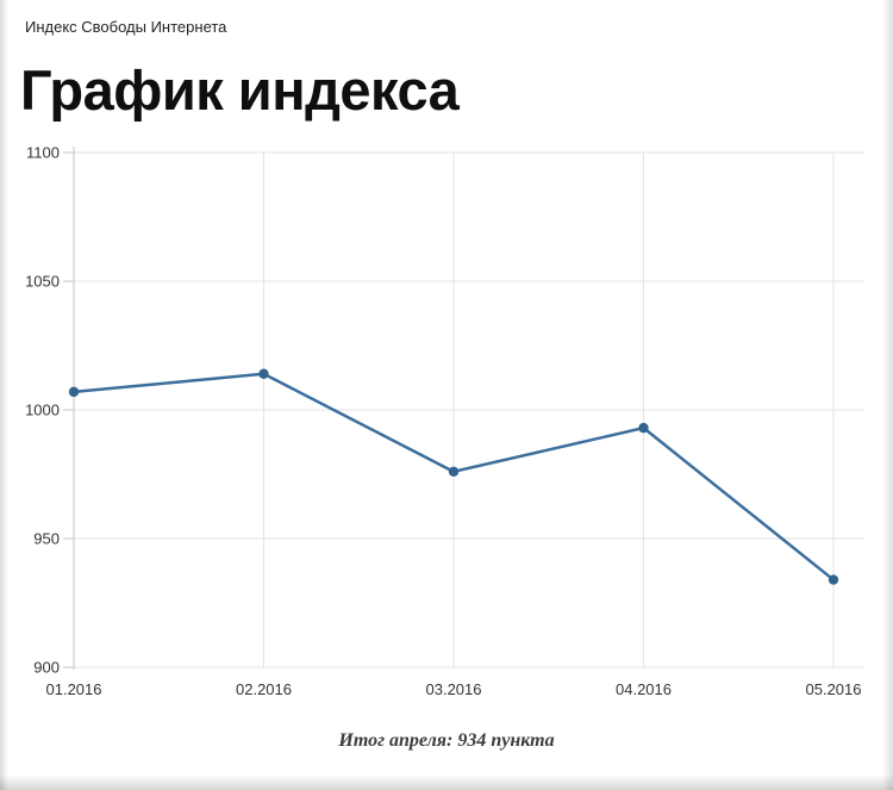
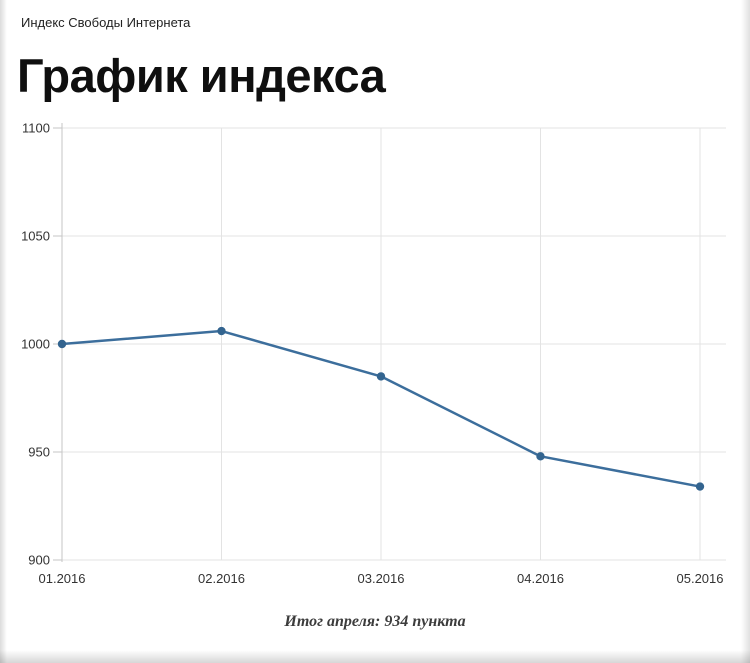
01.2016: 1007 -> 1000
02.2016: 1014 -> 1006
03.2016: 976 -> 985
04.2016: 993 -> 948
